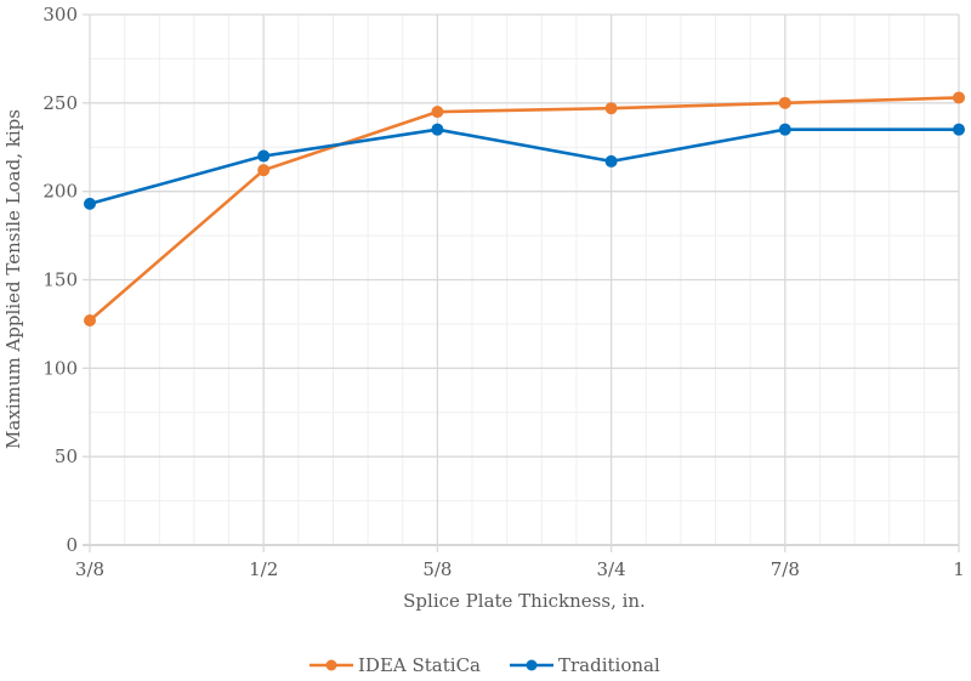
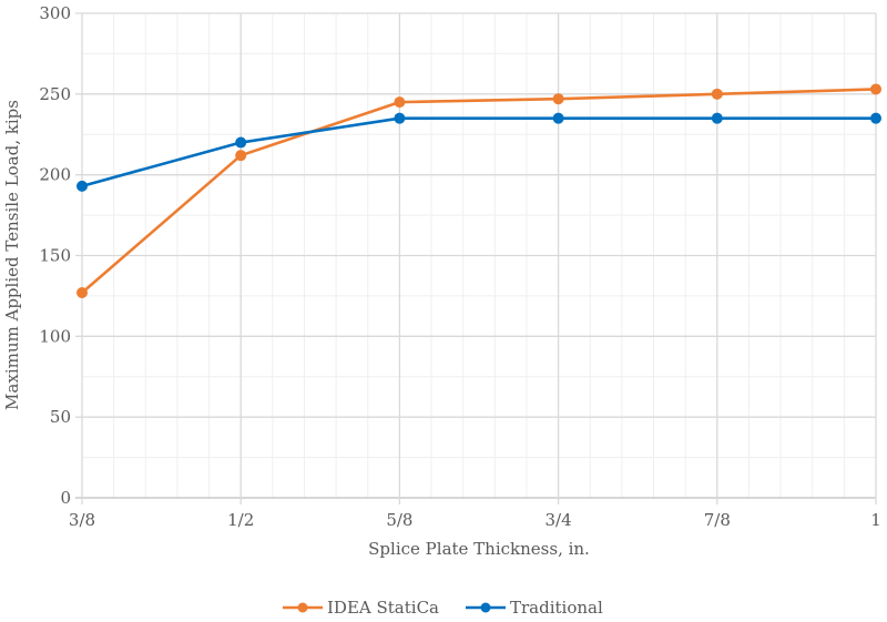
Traditional/3/4: 217 -> 235
